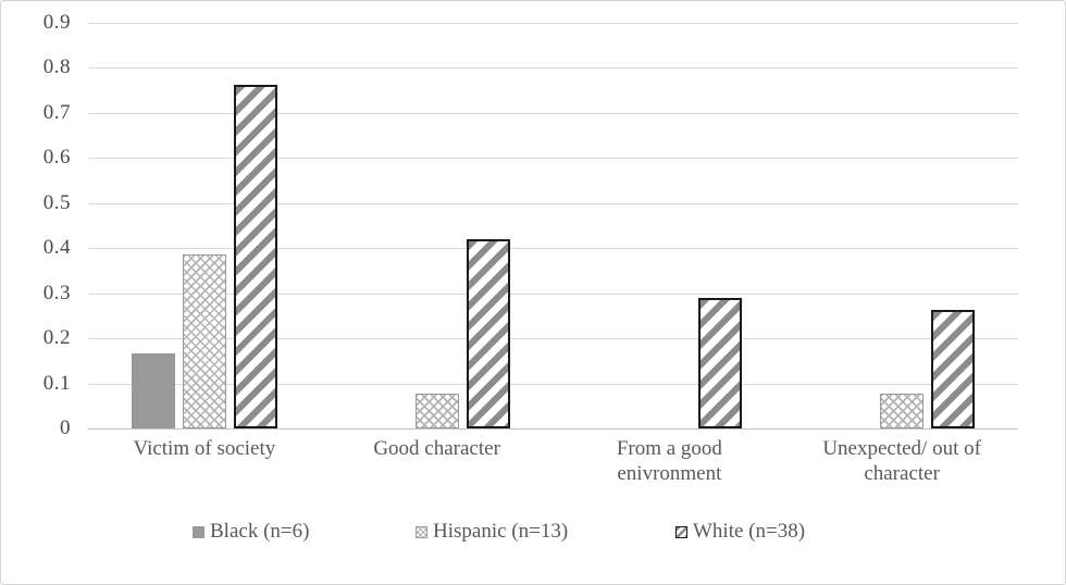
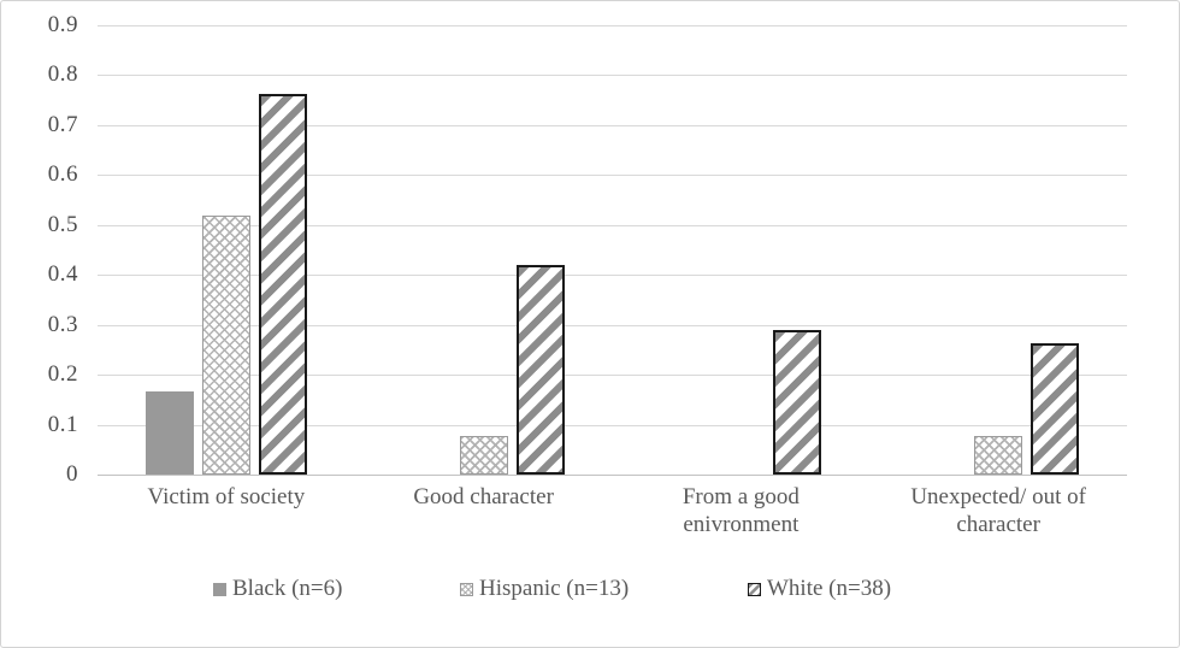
Hispanic (n=13)/Victim of society: 0.39 -> 0.52
